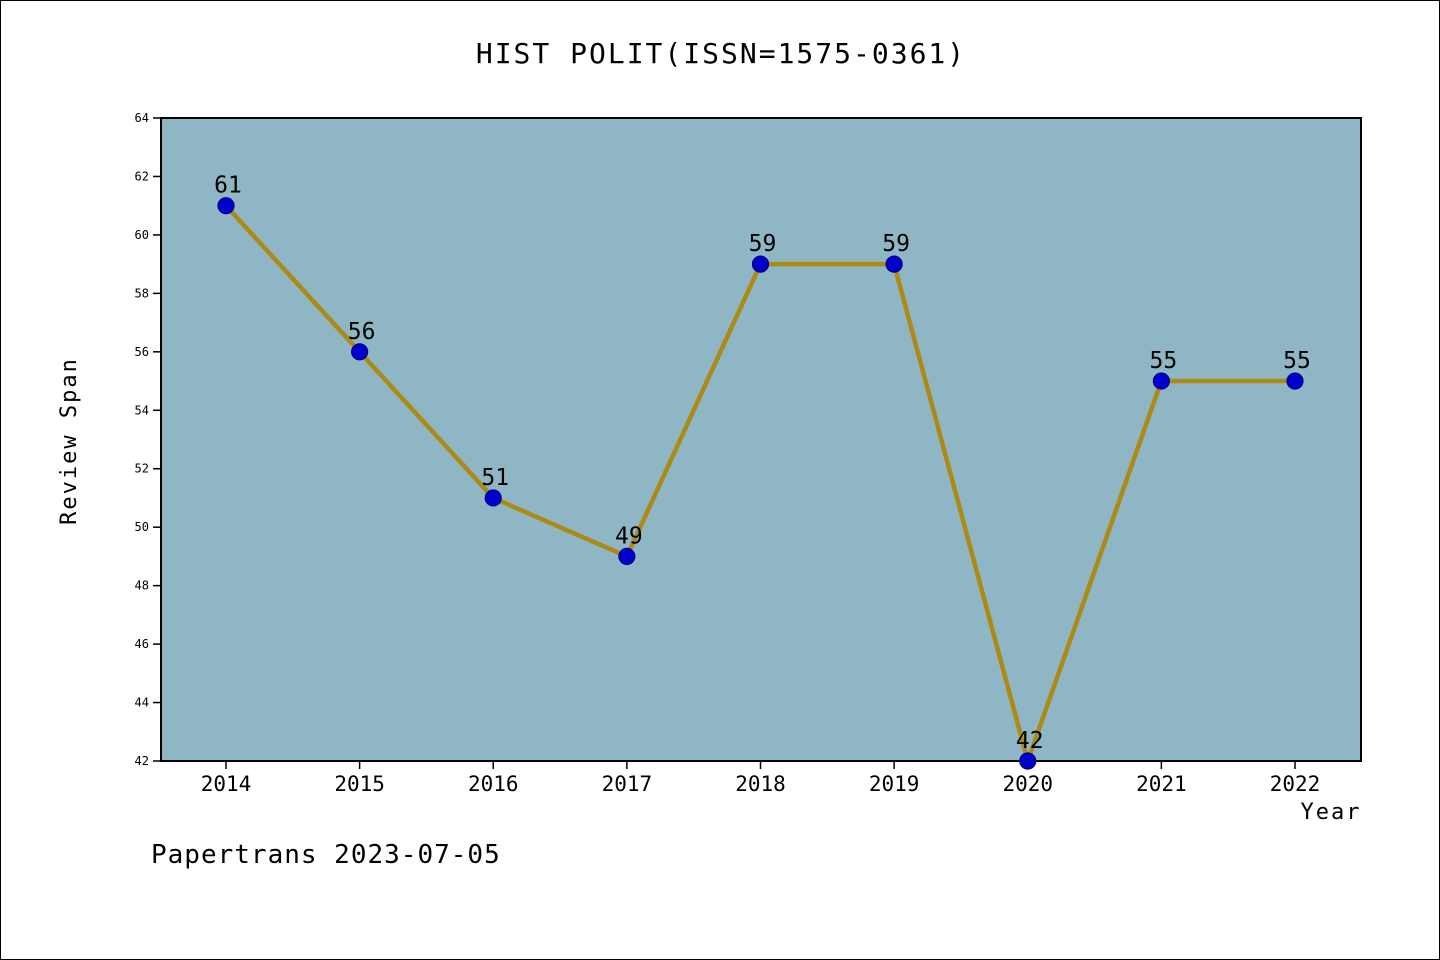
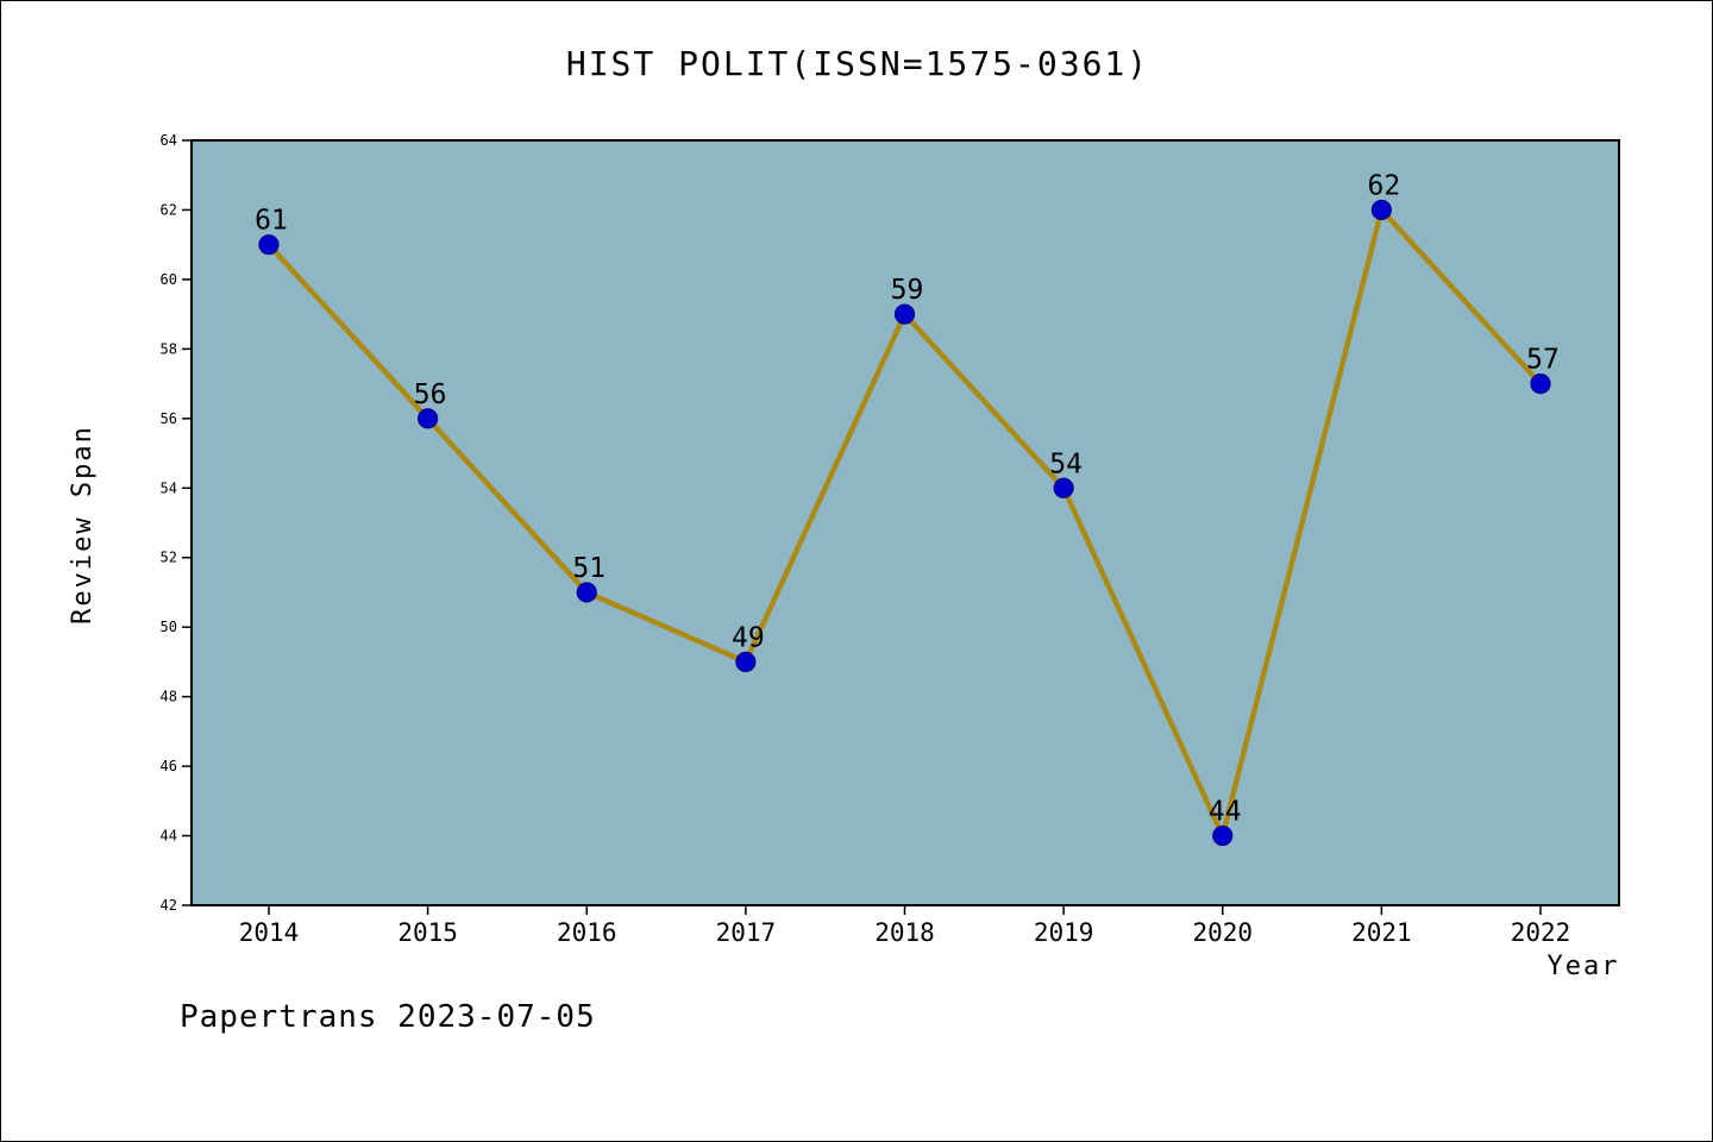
2019: 59 -> 54
2020: 42 -> 44
2021: 55 -> 62
2022: 55 -> 57
